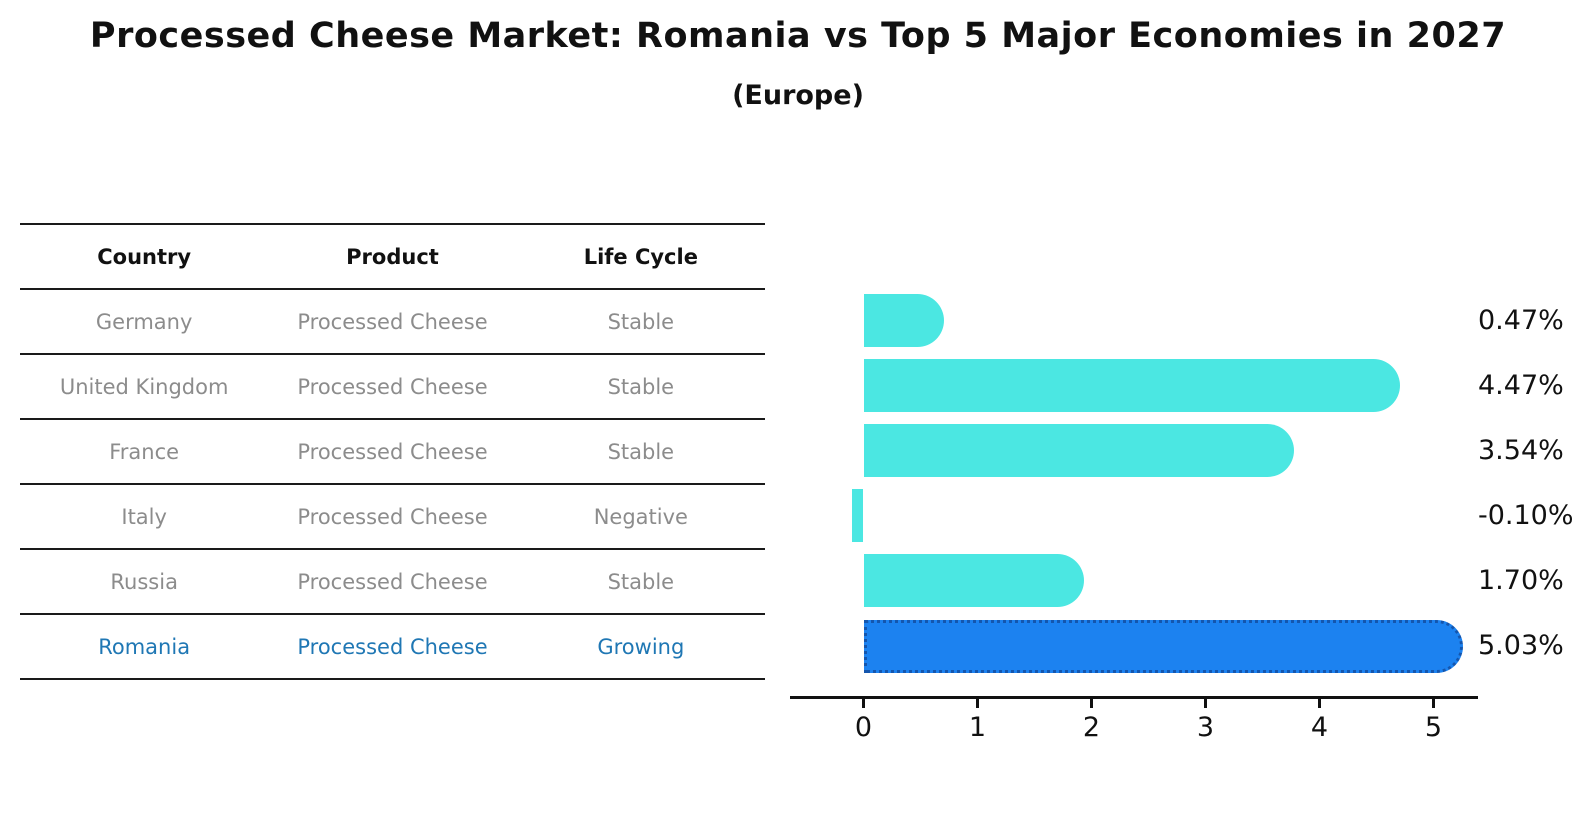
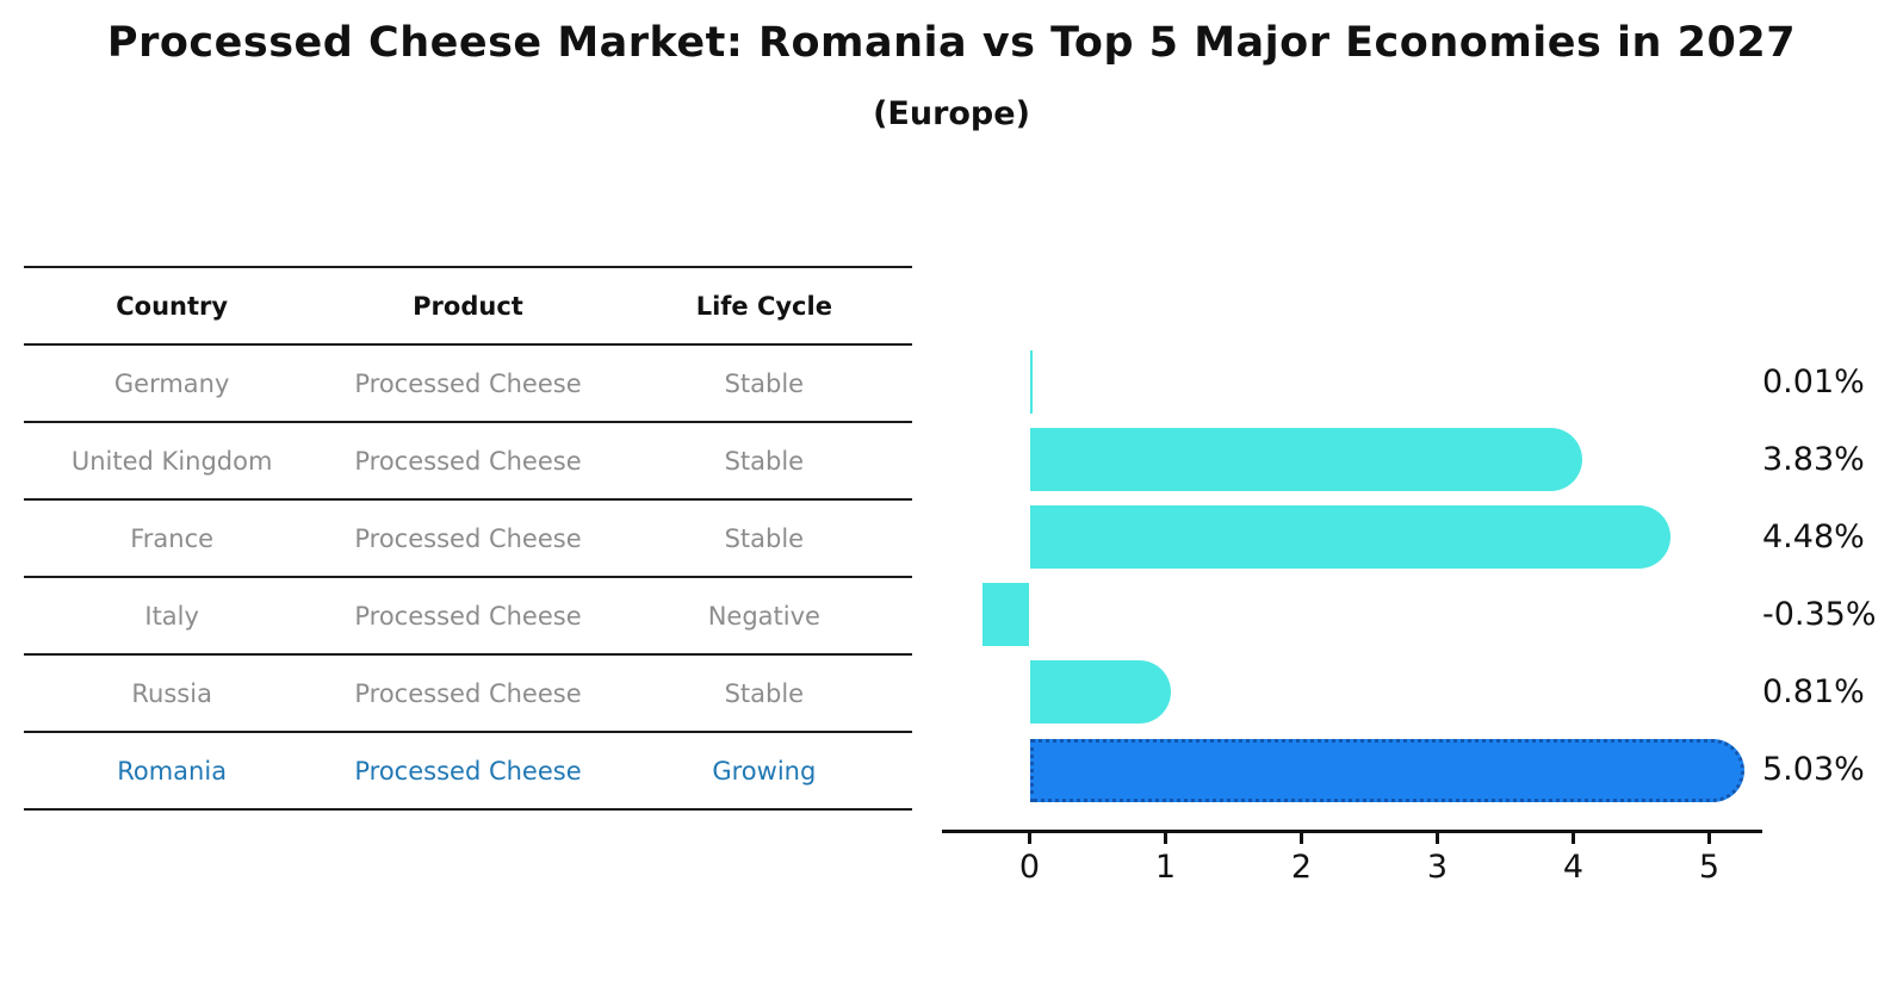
Germany: 0.47% -> 0.01%
United Kingdom: 4.47% -> 3.83%
France: 3.54% -> 4.48%
Italy: -0.10% -> -0.35%
Russia: 1.70% -> 0.81%
